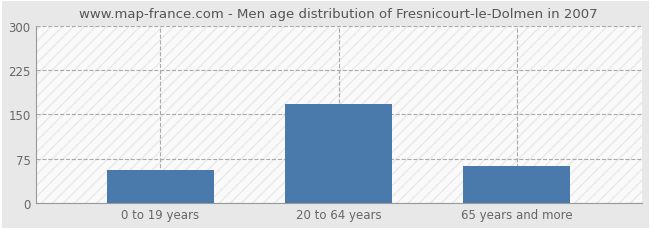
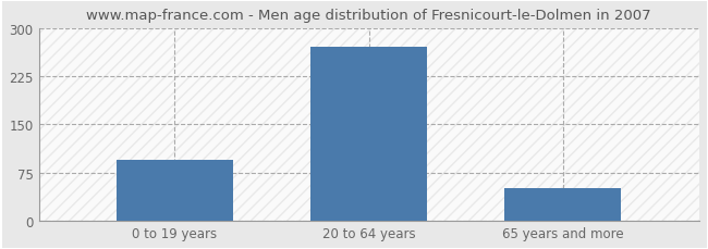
0 to 19 years: 56 -> 95
20 to 64 years: 168 -> 270
65 years and more: 62 -> 50
